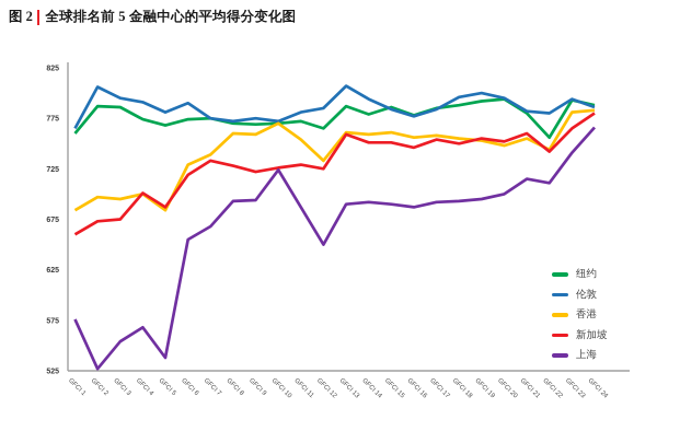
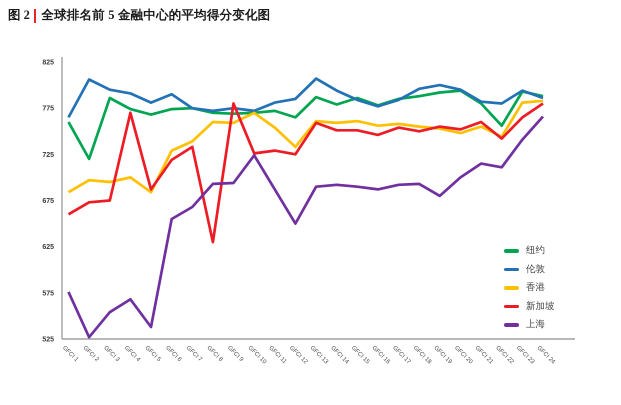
纽约/GFCI 2: 790 -> 720
新加坡/GFCI 4: 700 -> 770
新加坡/GFCI 8: 730 -> 630
新加坡/GFCI 9: 720 -> 780
上海/GFCI 19: 700 -> 680
